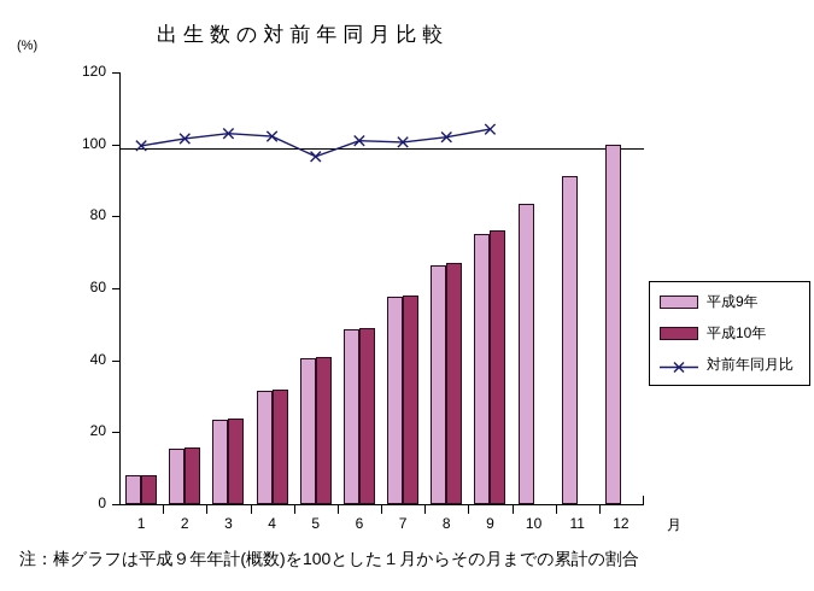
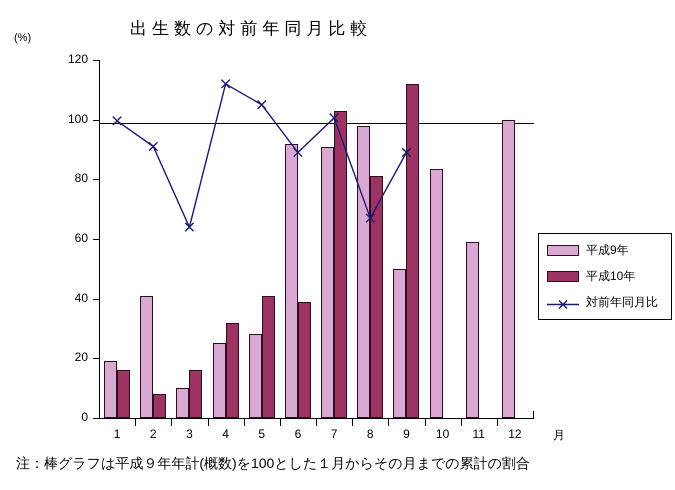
平成9年/1: 8 -> 19
平成10年/1: 8 -> 16
平成9年/2: 15 -> 41
平成10年/2: 16 -> 8
対前年同月比/2: 102 -> 91
平成9年/3: 24 -> 10
平成10年/3: 24 -> 16
対前年同月比/3: 103 -> 64
平成9年/4: 32 -> 25
対前年同月比/4: 102 -> 112
平成9年/5: 40 -> 28
対前年同月比/5: 97 -> 105
平成9年/6: 49 -> 92
平成10年/6: 49 -> 39
対前年同月比/6: 101 -> 89
平成9年/7: 58 -> 91
平成10年/7: 58 -> 103
平成9年/8: 66 -> 98
平成10年/8: 67 -> 81
対前年同月比/8: 102 -> 67
平成9年/9: 75 -> 50
平成10年/9: 76 -> 112
対前年同月比/9: 104 -> 89
平成9年/11: 91 -> 59
